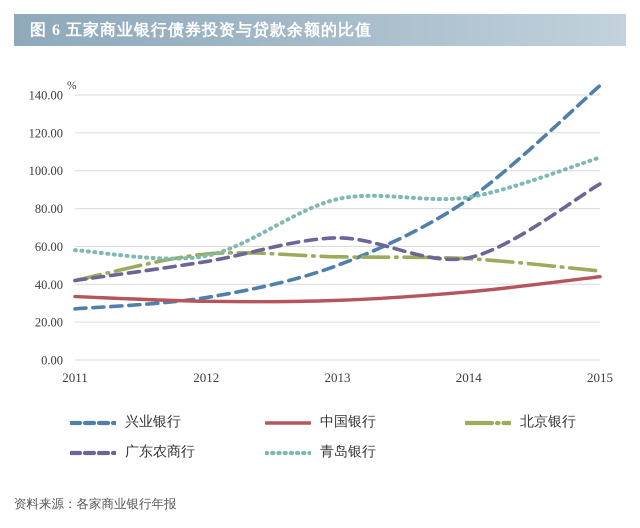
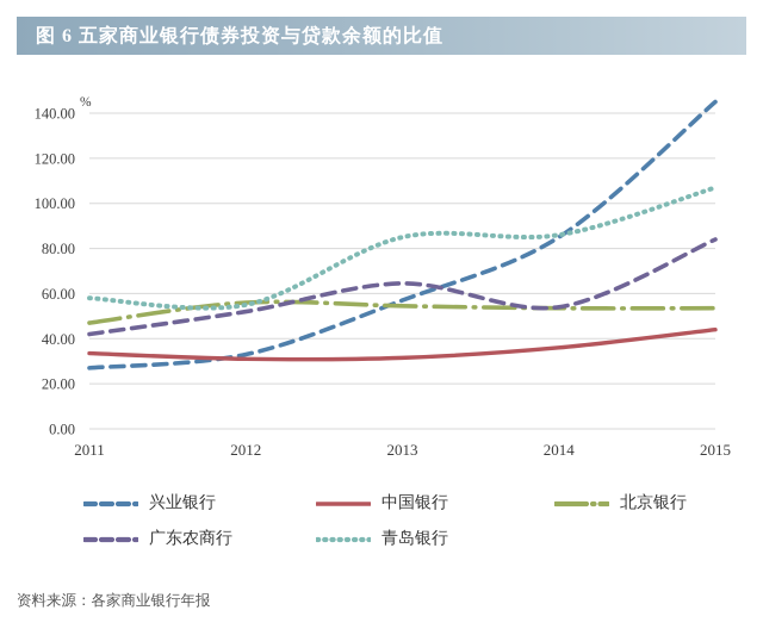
北京银行/2011: 42 -> 47
兴业银行/2013: 50 -> 57
北京银行/2015: 47 -> 54
广东农商行/2015: 93 -> 84
